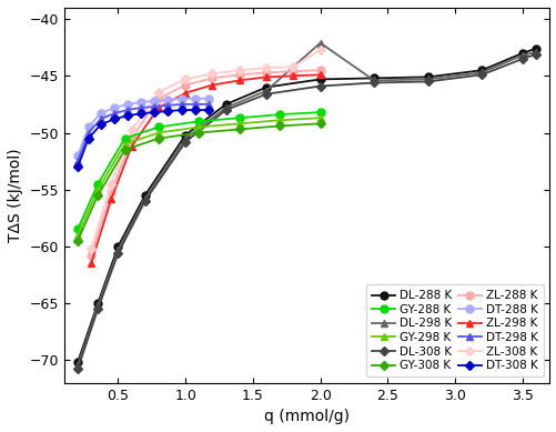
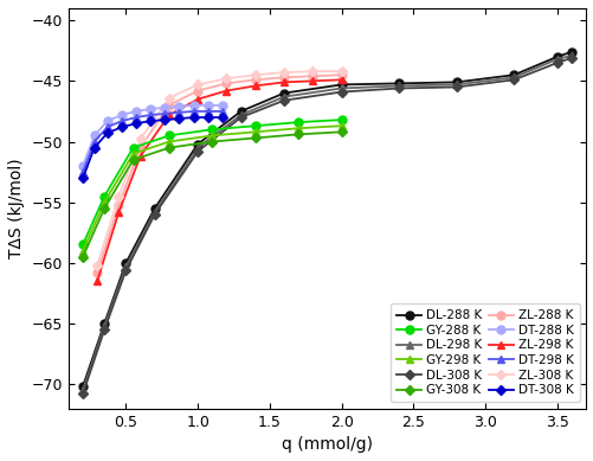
DL-298 K/2.0: -42.1 -> -45.6
ZL-308 K/2.0: -42.7 -> -44.2
